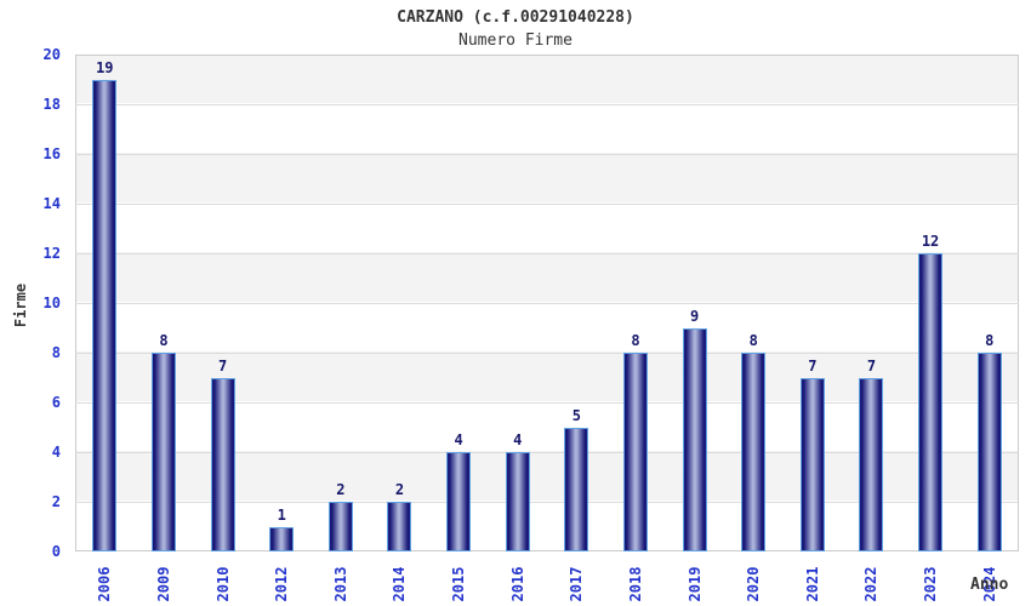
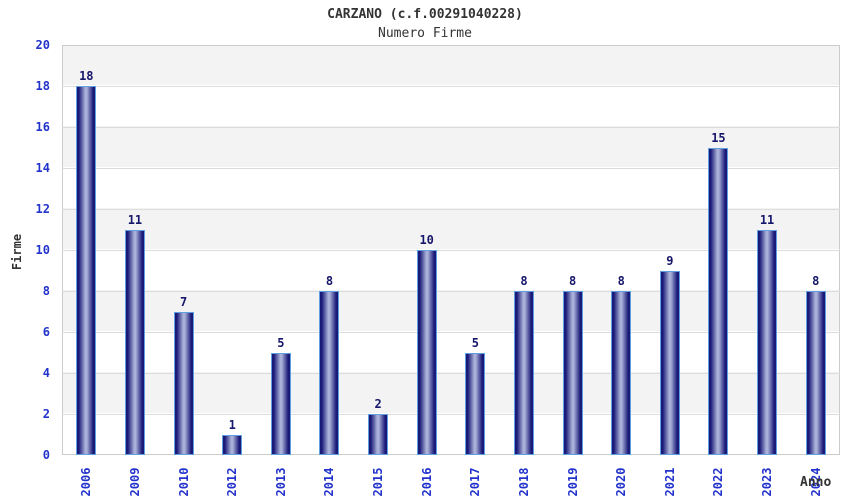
2006: 19 -> 18
2009: 8 -> 11
2013: 2 -> 5
2014: 2 -> 8
2015: 4 -> 2
2016: 4 -> 10
2019: 9 -> 8
2021: 7 -> 9
2022: 7 -> 15
2023: 12 -> 11
